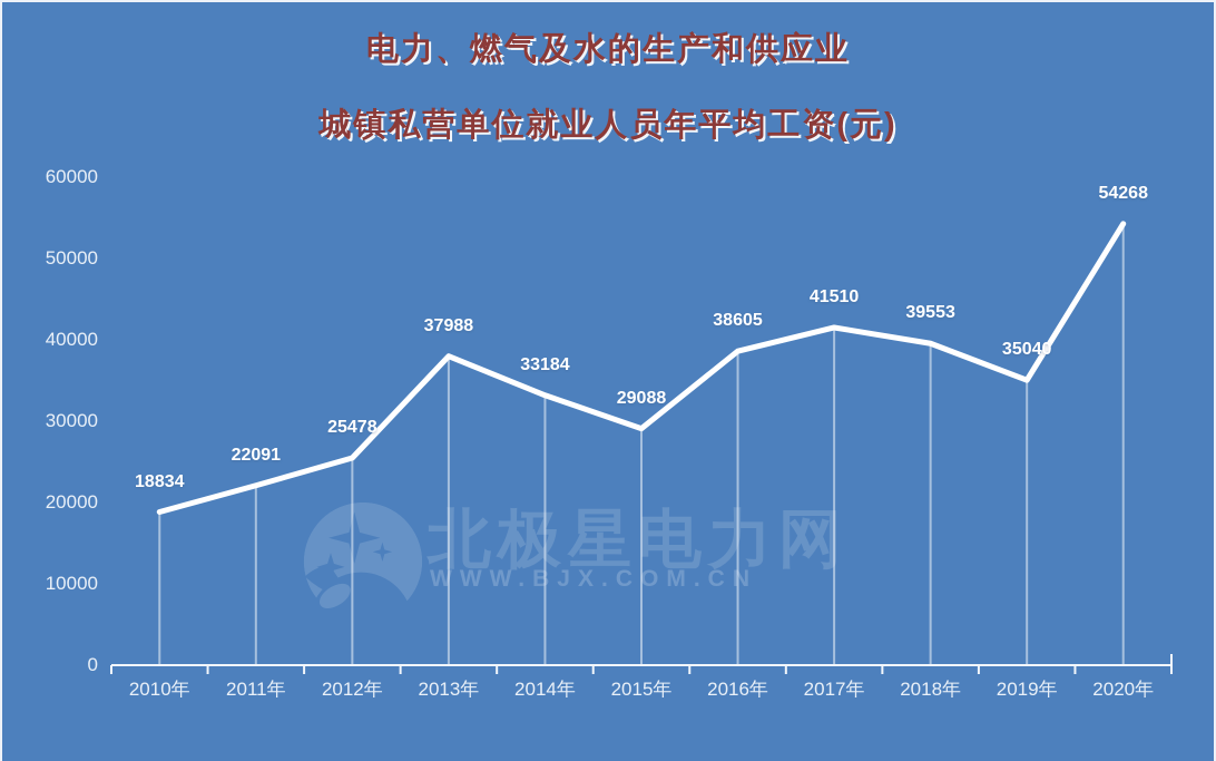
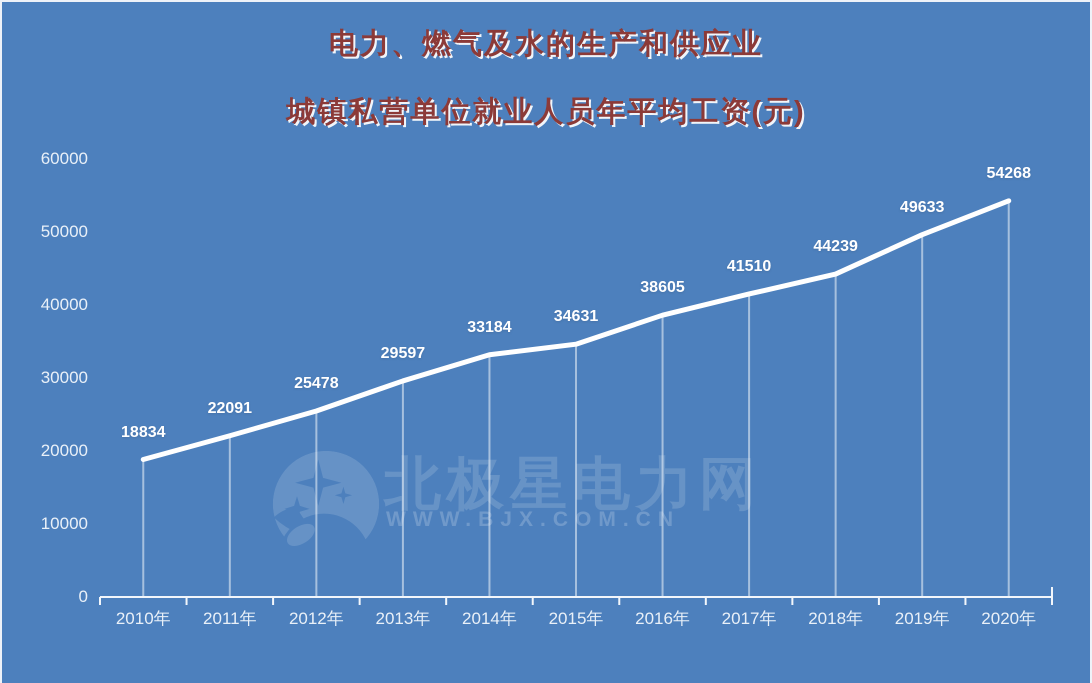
2013年: 37988 -> 29597
2015年: 29088 -> 34631
2018年: 39553 -> 44239
2019年: 35040 -> 49633
